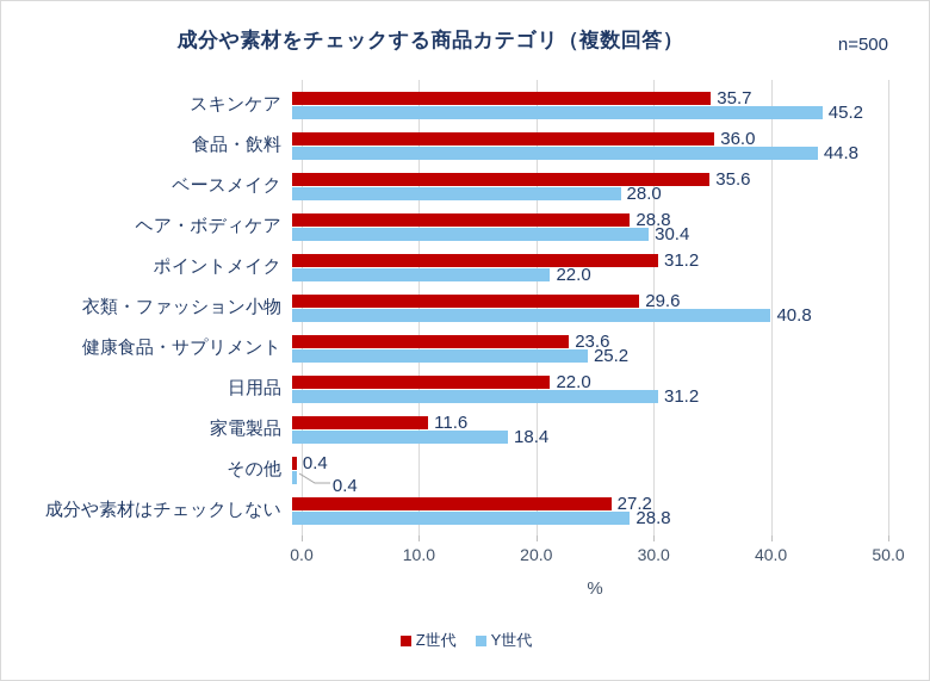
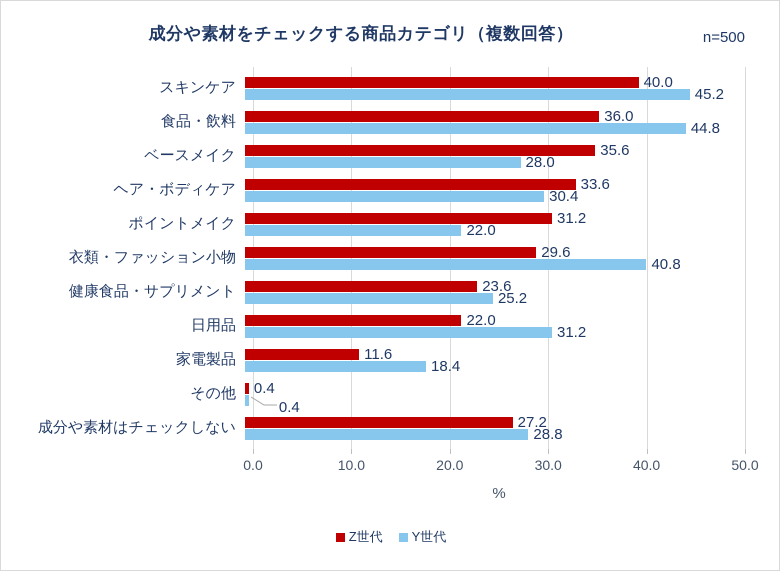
Z世代/スキンケア: 35.7 -> 40.0
Z世代/ヘア・ボディケア: 28.8 -> 33.6
